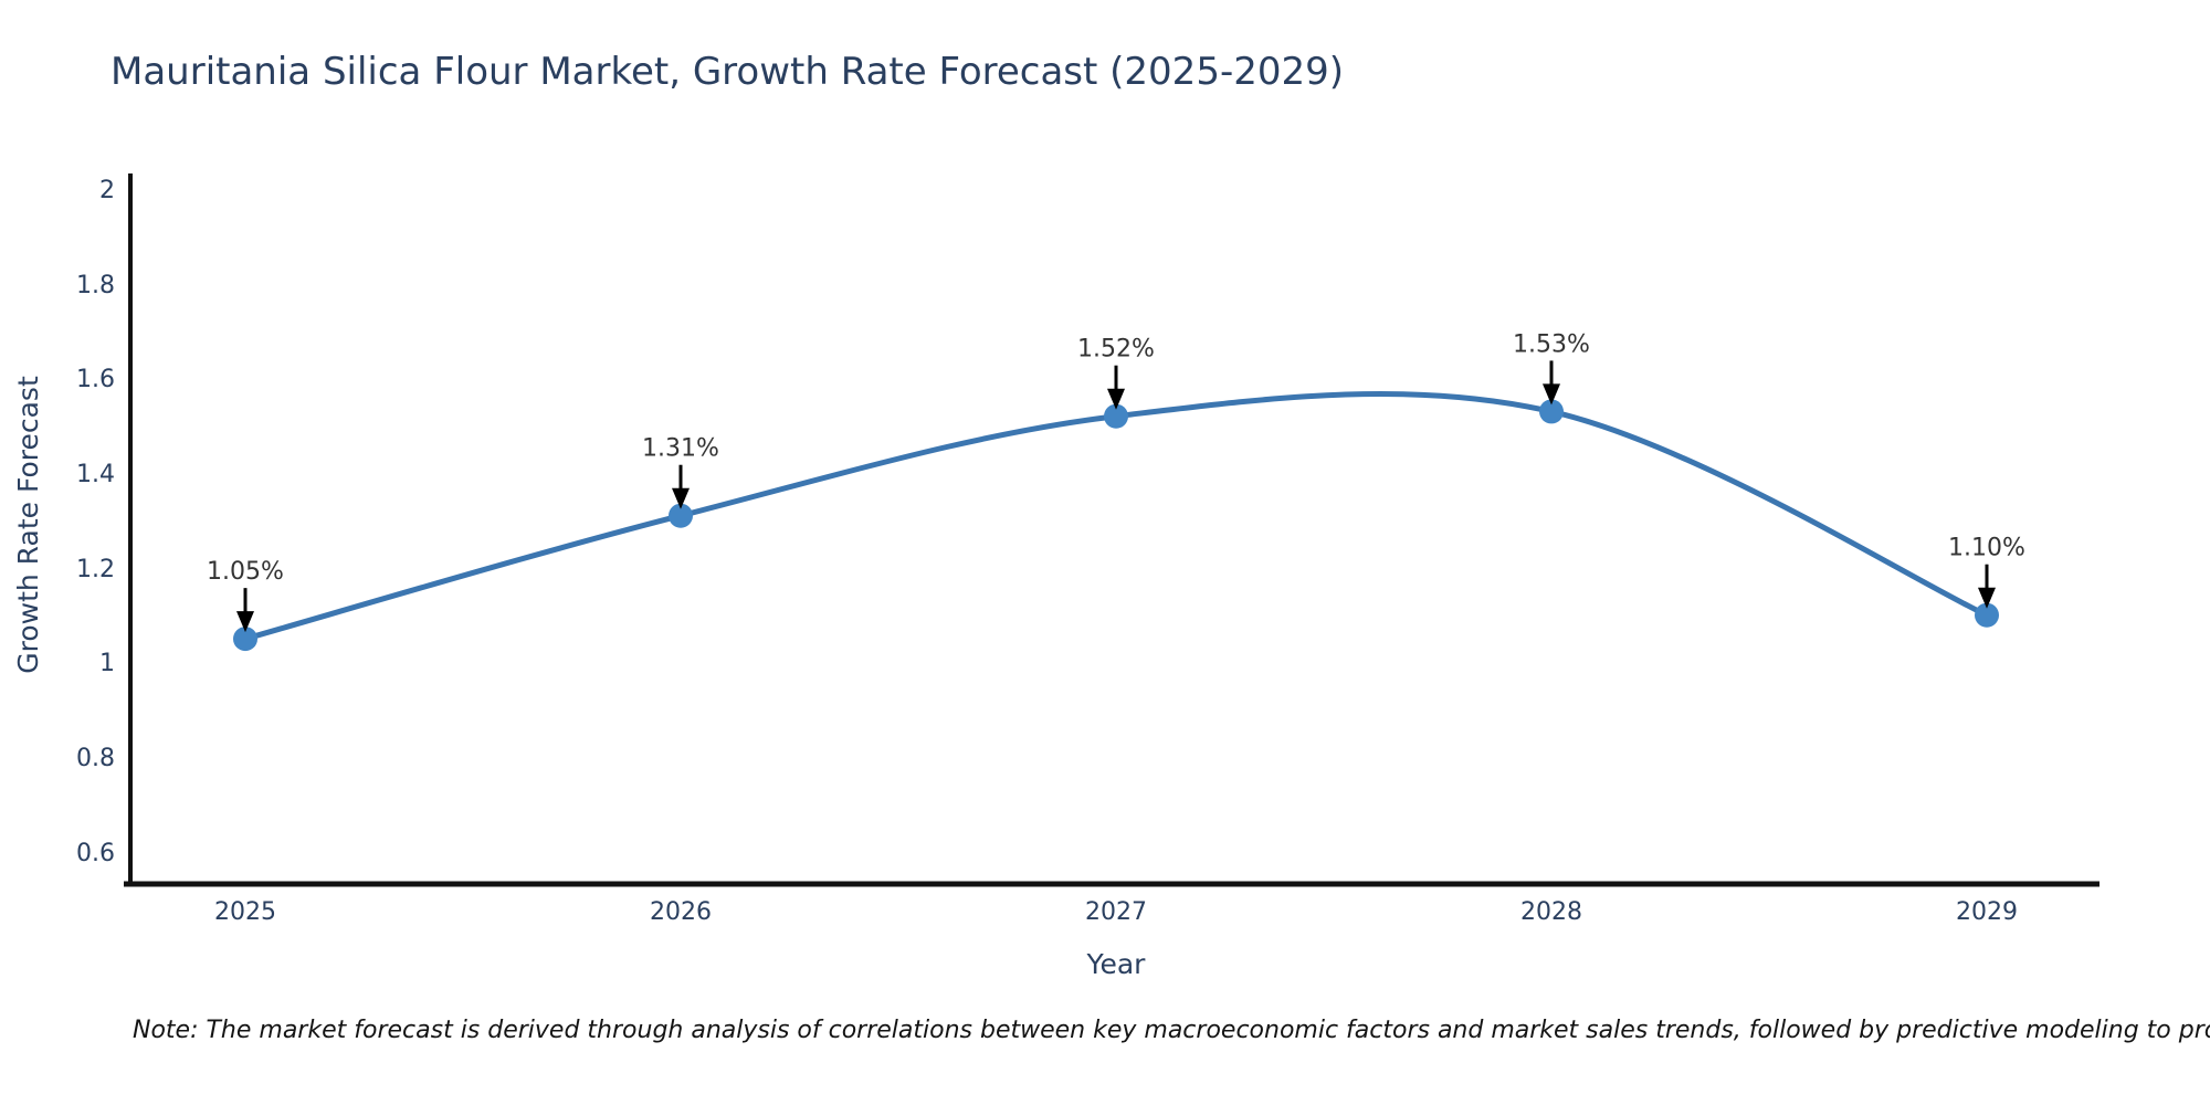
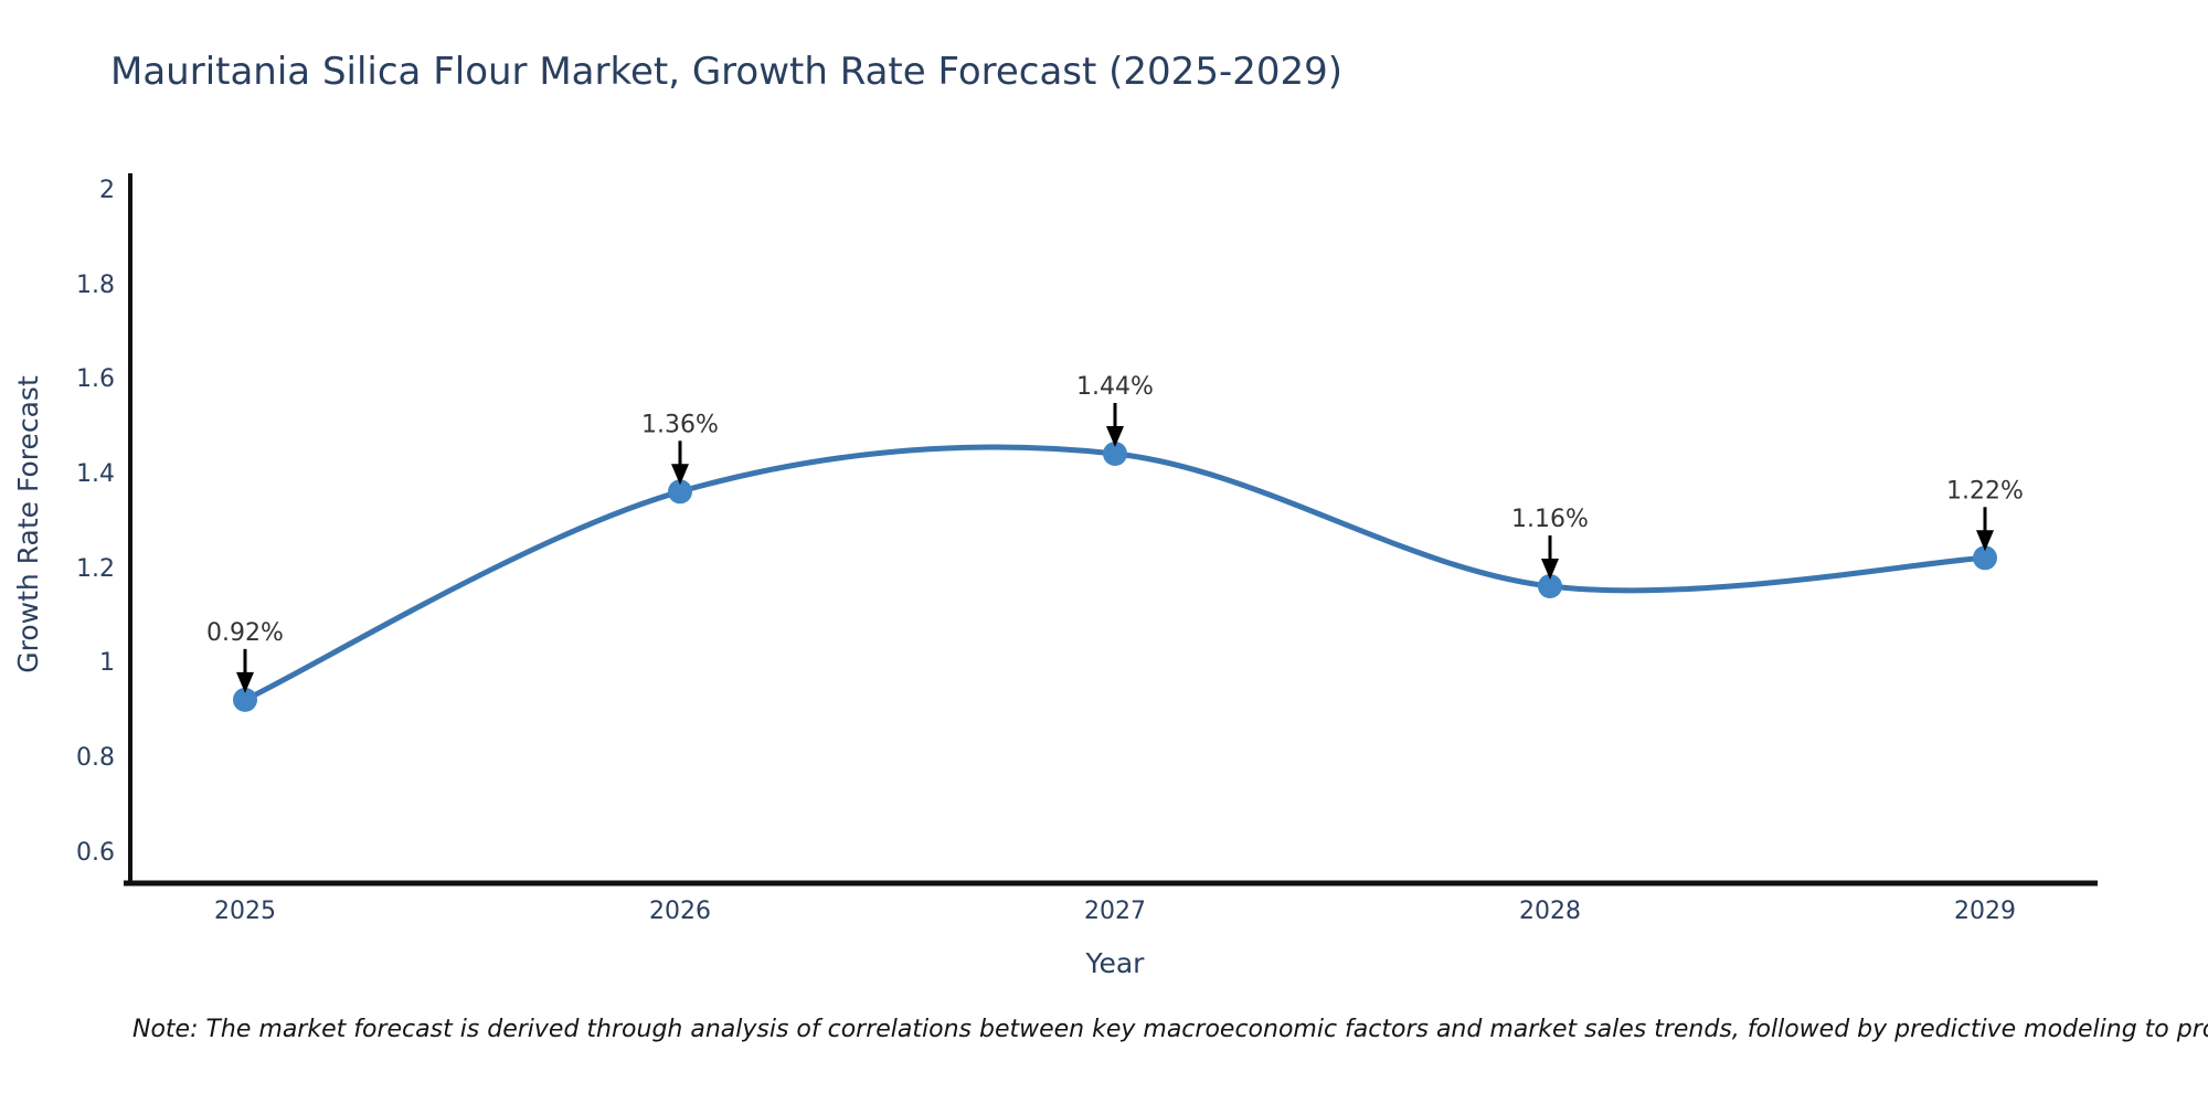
2025: 1.05% -> 0.92%
2026: 1.31% -> 1.36%
2027: 1.52% -> 1.44%
2028: 1.53% -> 1.16%
2029: 1.10% -> 1.22%
